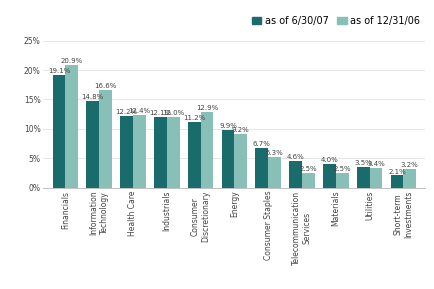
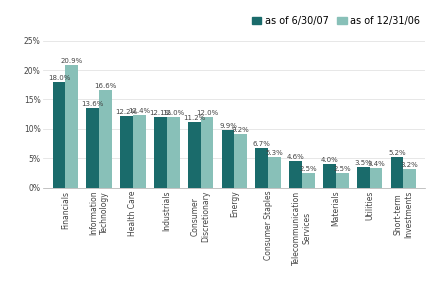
as of 6/30/07/Financials: 19.1% -> 18.0%
as of 6/30/07/Information Technology: 14.8% -> 13.6%
as of 12/31/06/Consumer Discretionary: 12.9% -> 12.0%
as of 6/30/07/Short-term Investments: 2.1% -> 5.2%
